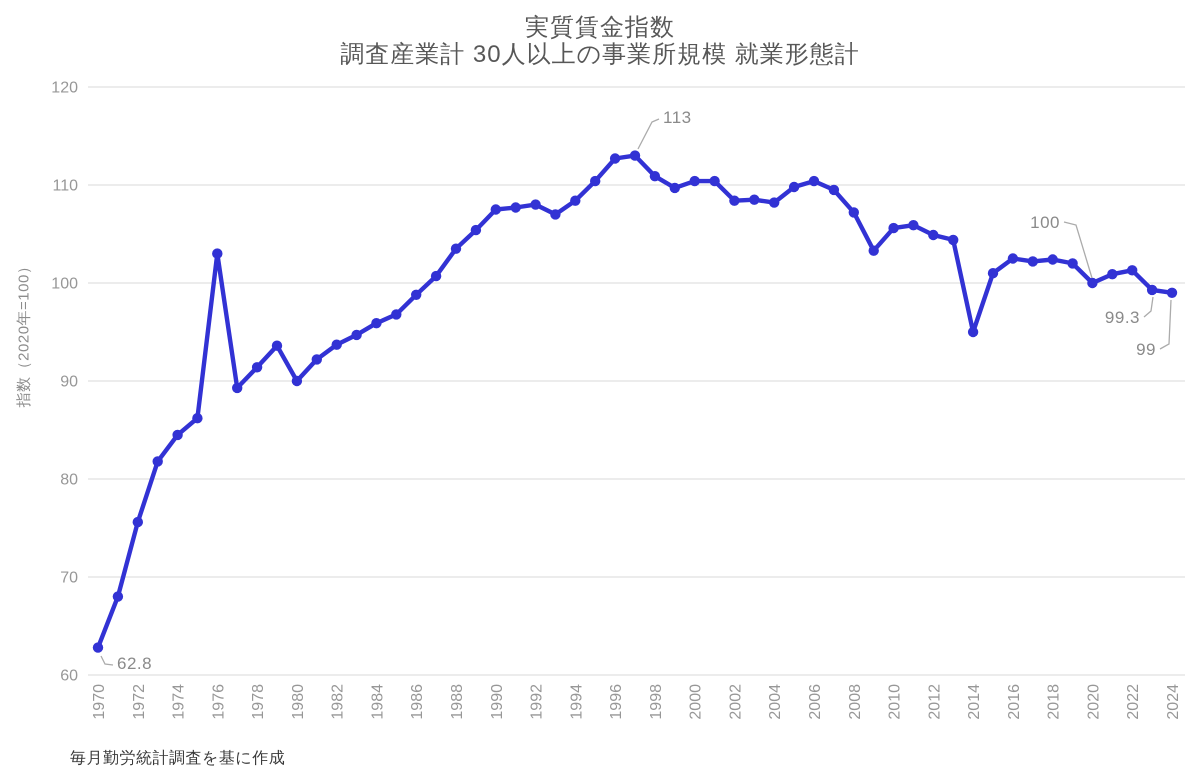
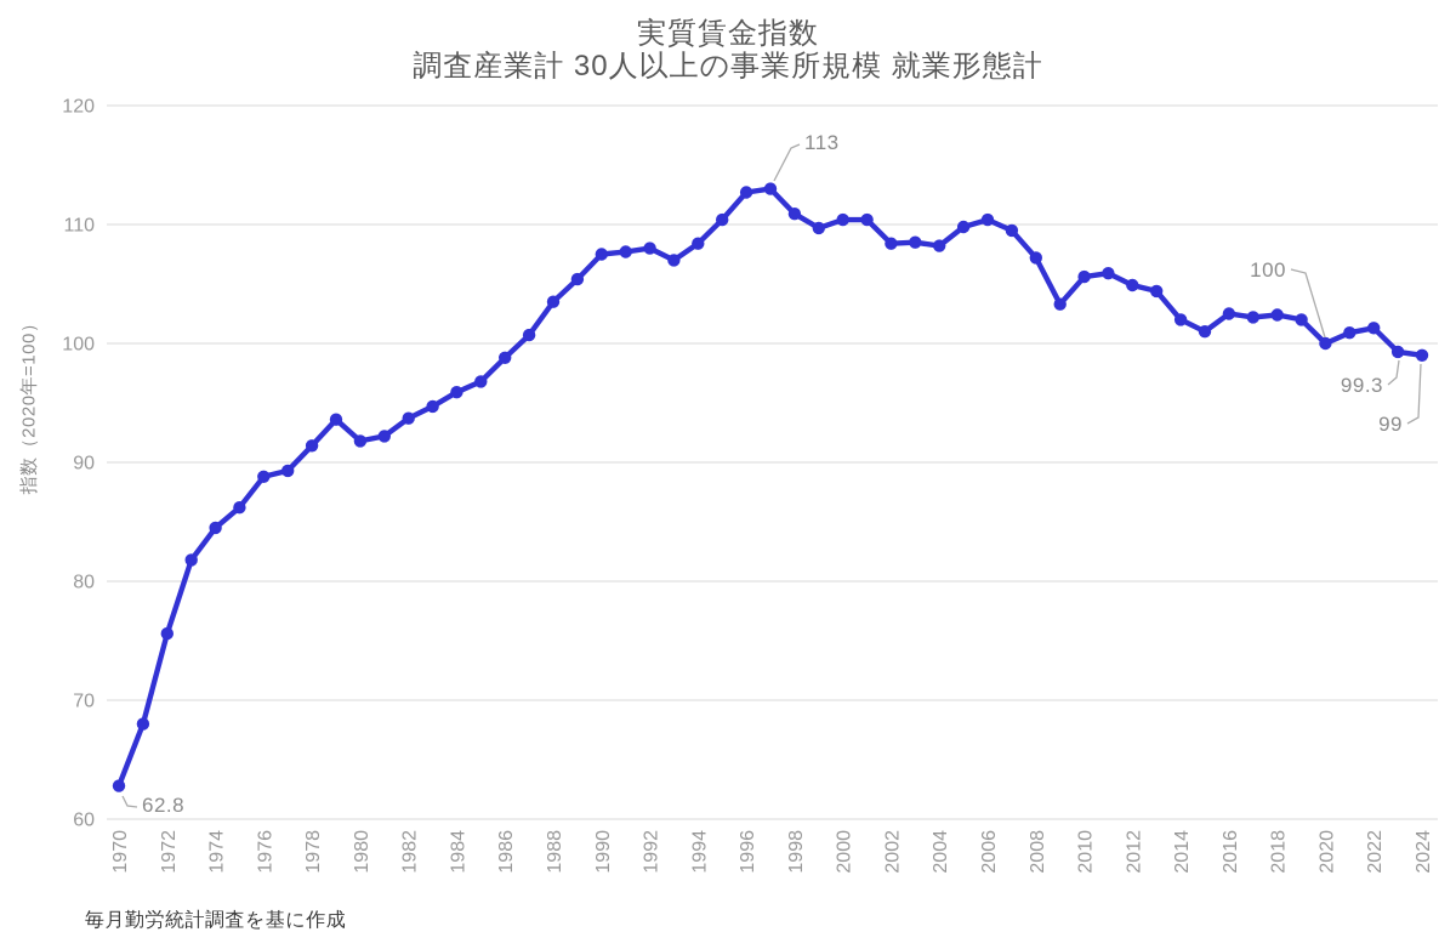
1976: 103 -> 89
1980: 90 -> 92
2014: 95 -> 102
